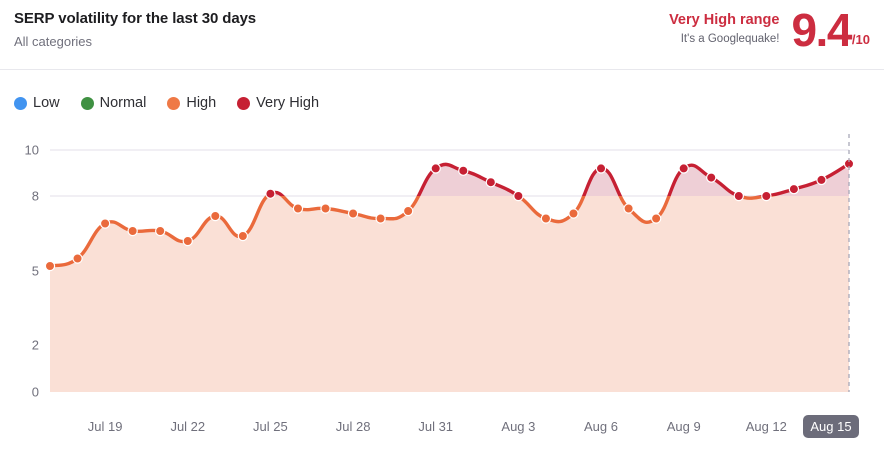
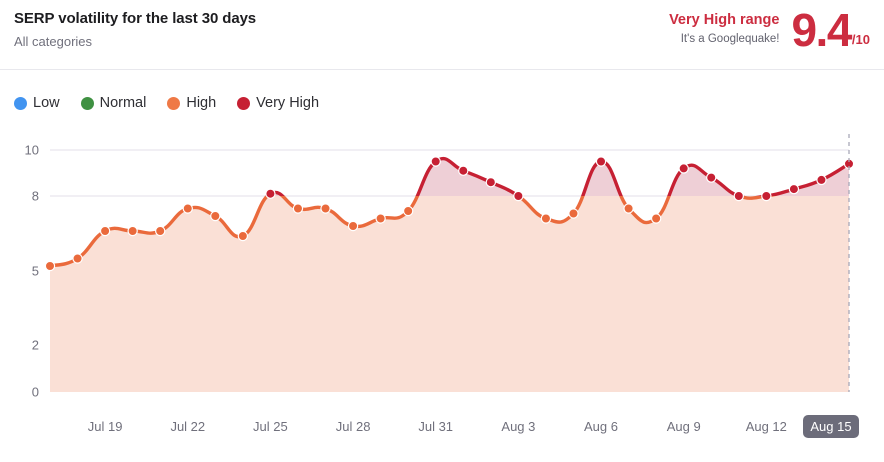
Jul 19: 6.9 -> 6.6
Jul 22: 6.2 -> 7.5
Jul 28: 7.3 -> 6.8
Jul 31: 9.2 -> 9.5
Aug 6: 9.2 -> 9.5
